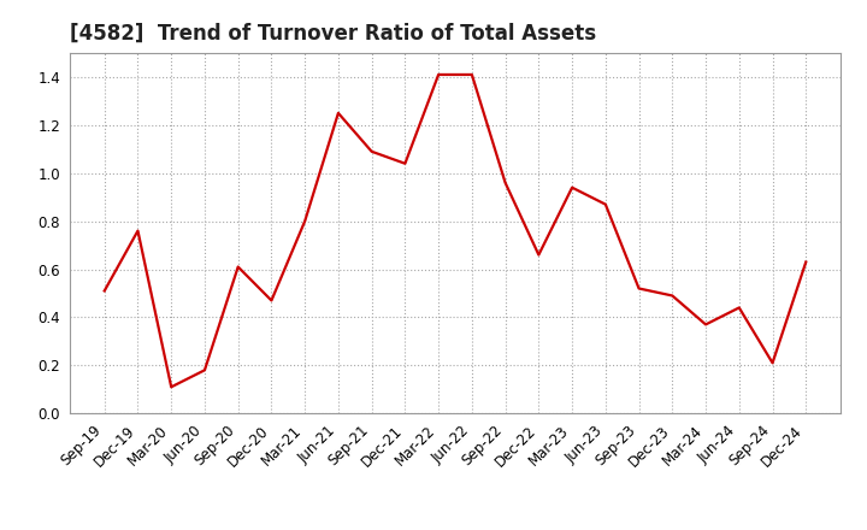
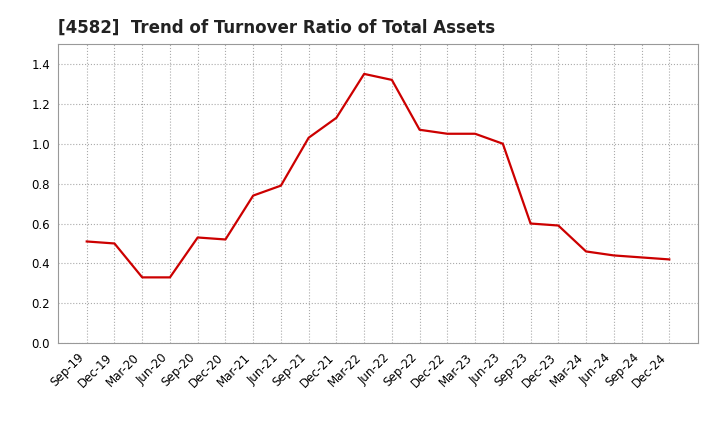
Dec-19: 0.76 -> 0.50
Mar-20: 0.11 -> 0.33
Jun-20: 0.18 -> 0.33
Sep-20: 0.61 -> 0.53
Dec-20: 0.47 -> 0.52
Mar-21: 0.80 -> 0.74
Jun-21: 1.25 -> 0.79
Sep-21: 1.09 -> 1.03
Dec-21: 1.04 -> 1.13
Mar-22: 1.41 -> 1.35
Jun-22: 1.41 -> 1.32
Sep-22: 0.96 -> 1.07
Dec-22: 0.66 -> 1.05
Mar-23: 0.94 -> 1.05
Jun-23: 0.87 -> 1.00
Sep-23: 0.52 -> 0.60
Dec-23: 0.49 -> 0.59
Mar-24: 0.37 -> 0.46
Sep-24: 0.21 -> 0.43
Dec-24: 0.63 -> 0.42
